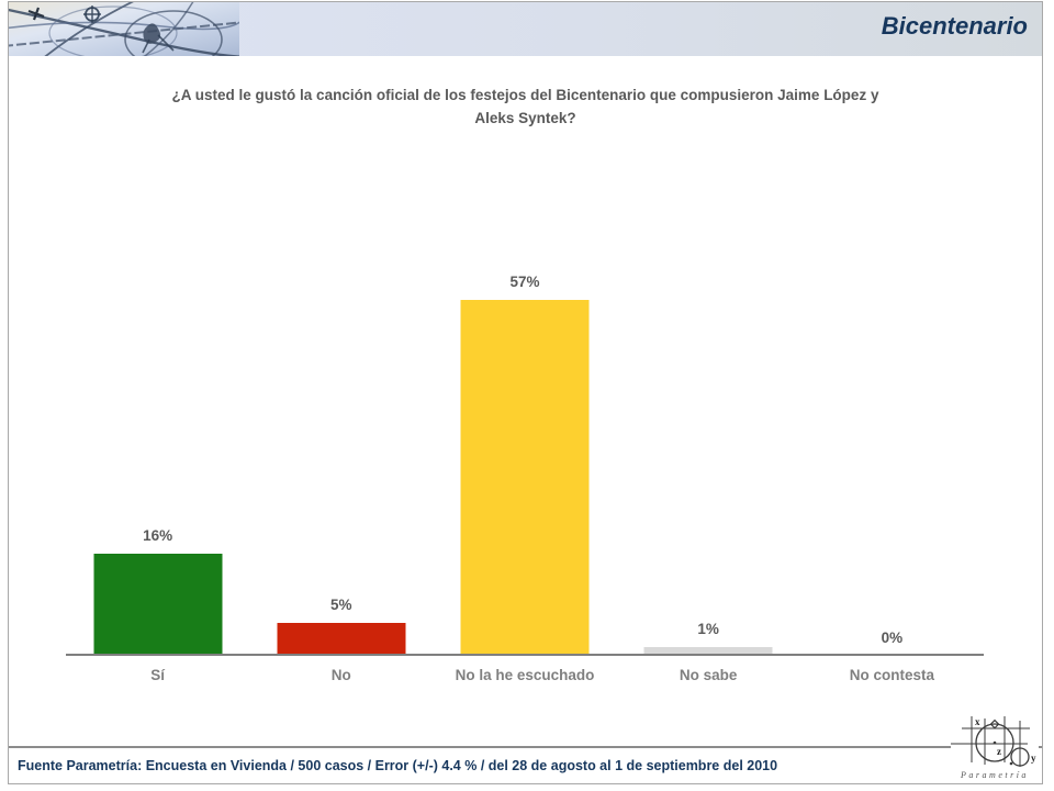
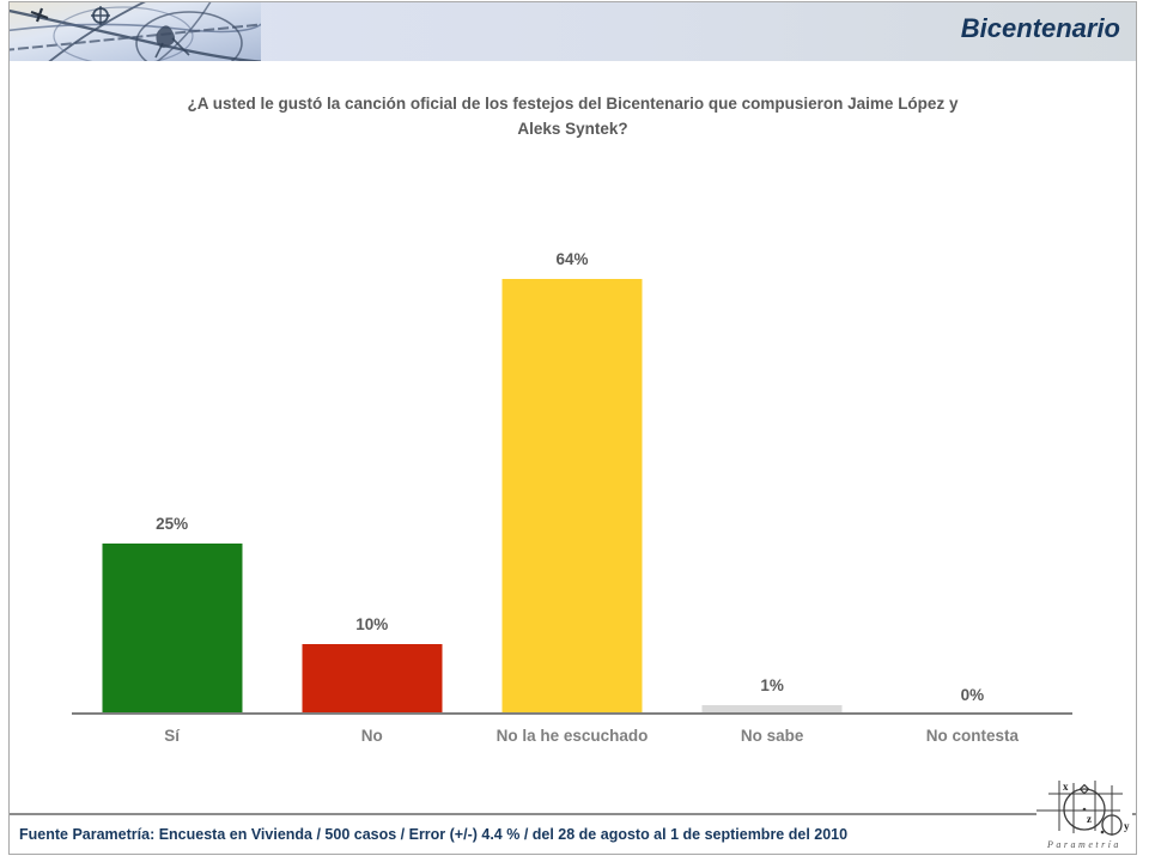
Sí: 16% -> 25%
No: 5% -> 10%
No la he escuchado: 57% -> 64%
